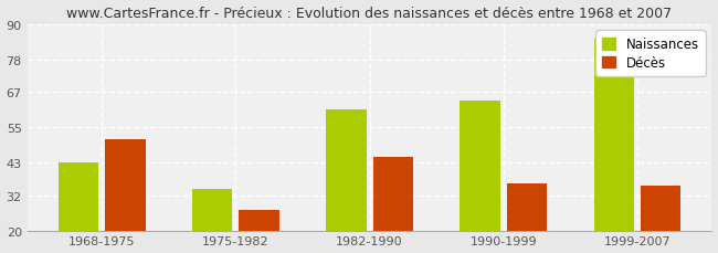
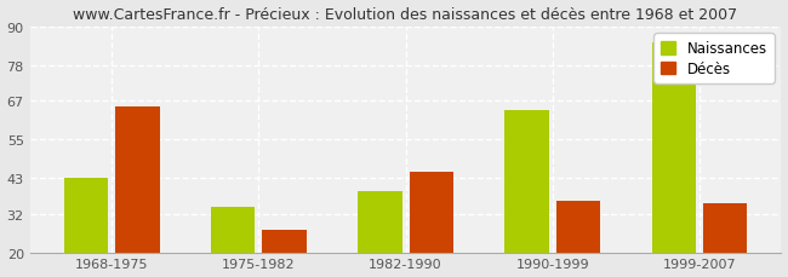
Décès/1968-1975: 51 -> 65
Naissances/1982-1990: 61 -> 39
